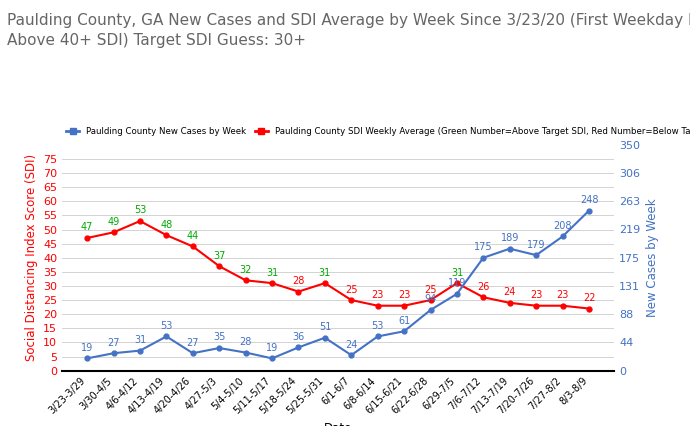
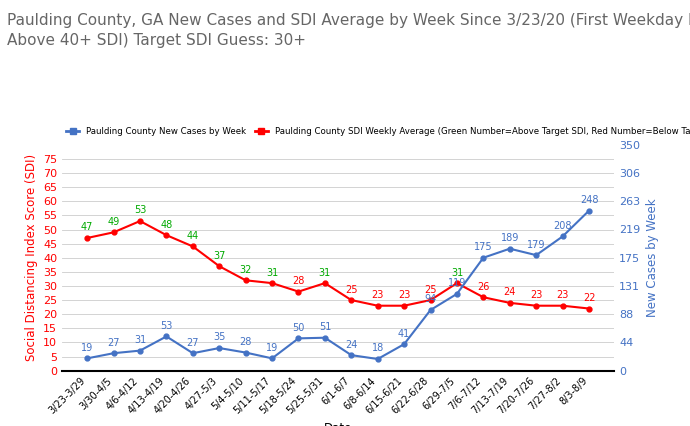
Paulding County New Cases by Week/5/18-5/24: 36 -> 50
Paulding County New Cases by Week/6/8-6/14: 53 -> 18
Paulding County New Cases by Week/6/15-6/21: 61 -> 41
